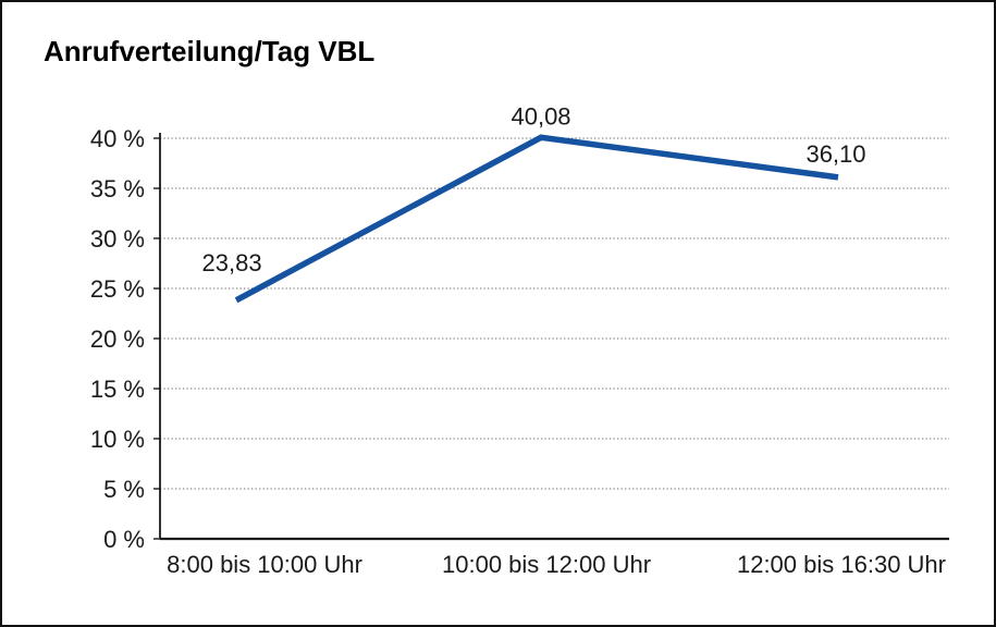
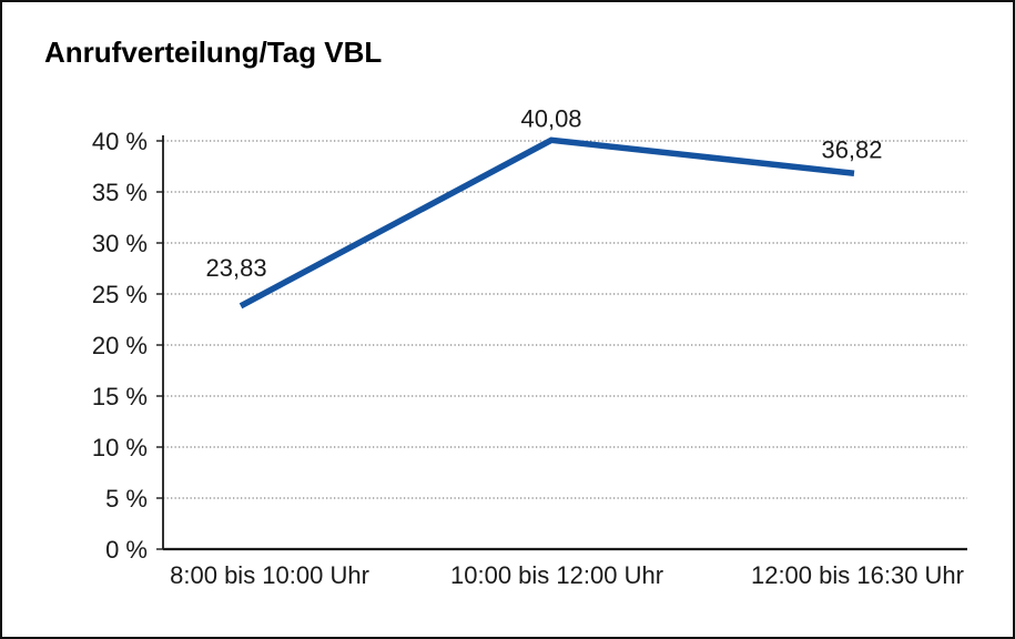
12:00 bis 16:30 Uhr: 36,10 -> 36,82
